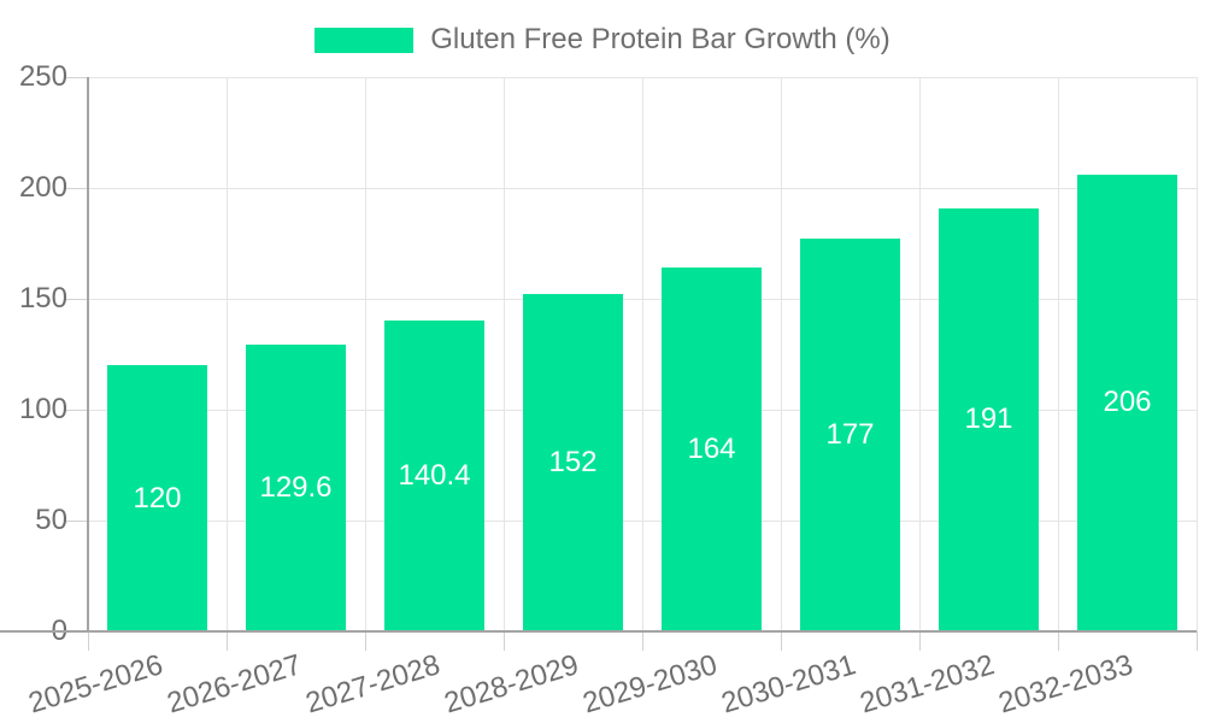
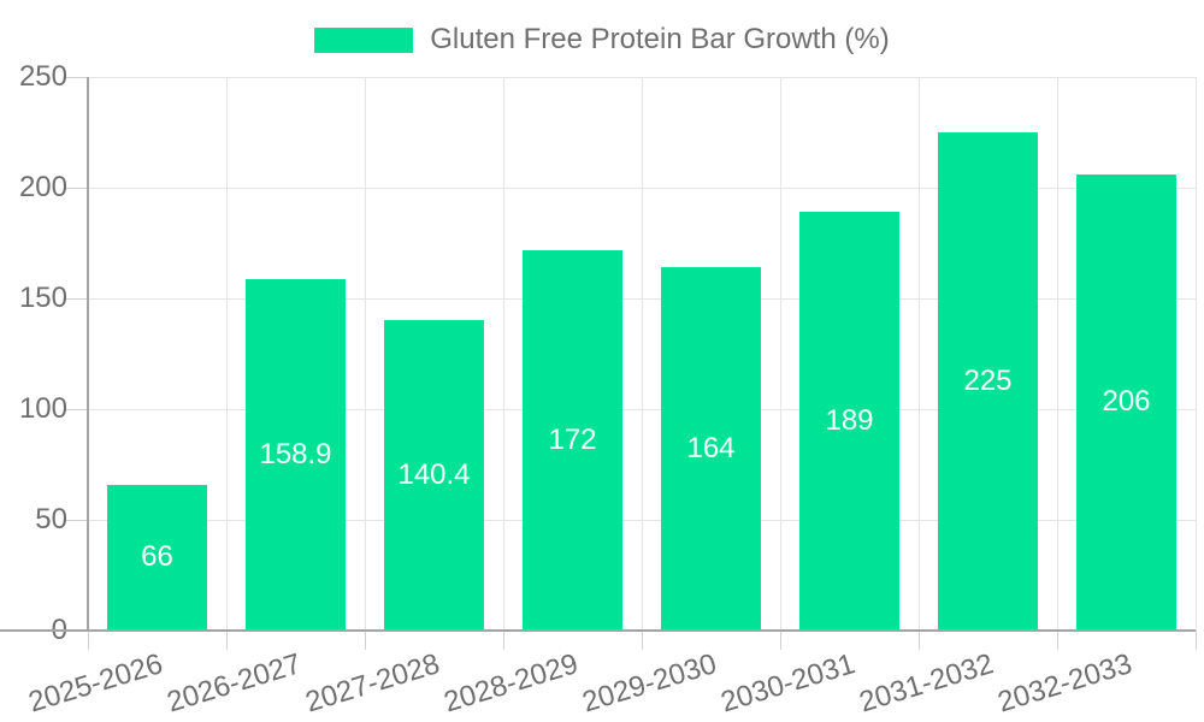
2025-2026: 120 -> 66
2026-2027: 129.6 -> 158.9
2028-2029: 152 -> 172
2030-2031: 177 -> 189
2031-2032: 191 -> 225
